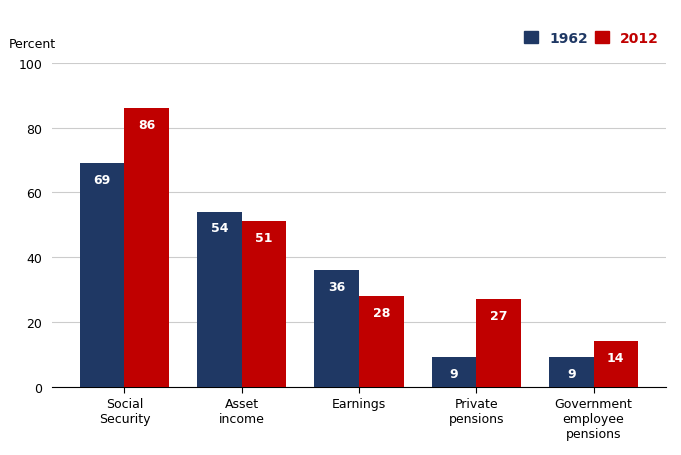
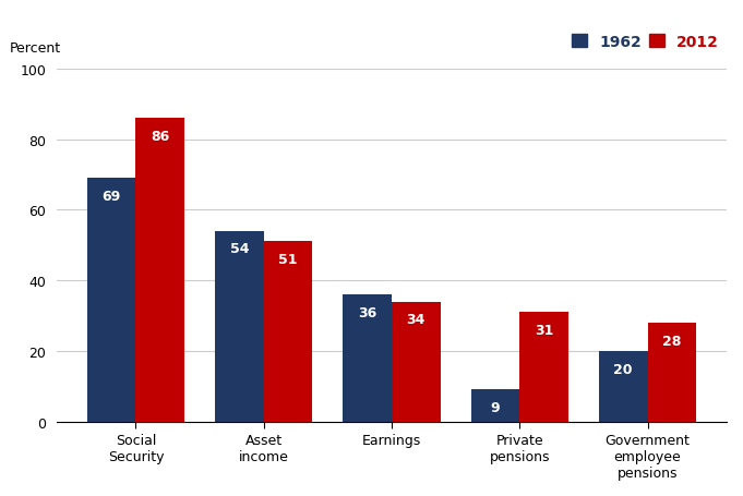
2012/Earnings: 28 -> 34
2012/Private pensions: 27 -> 31
1962/Government employee pensions: 9 -> 20
2012/Government employee pensions: 14 -> 28
